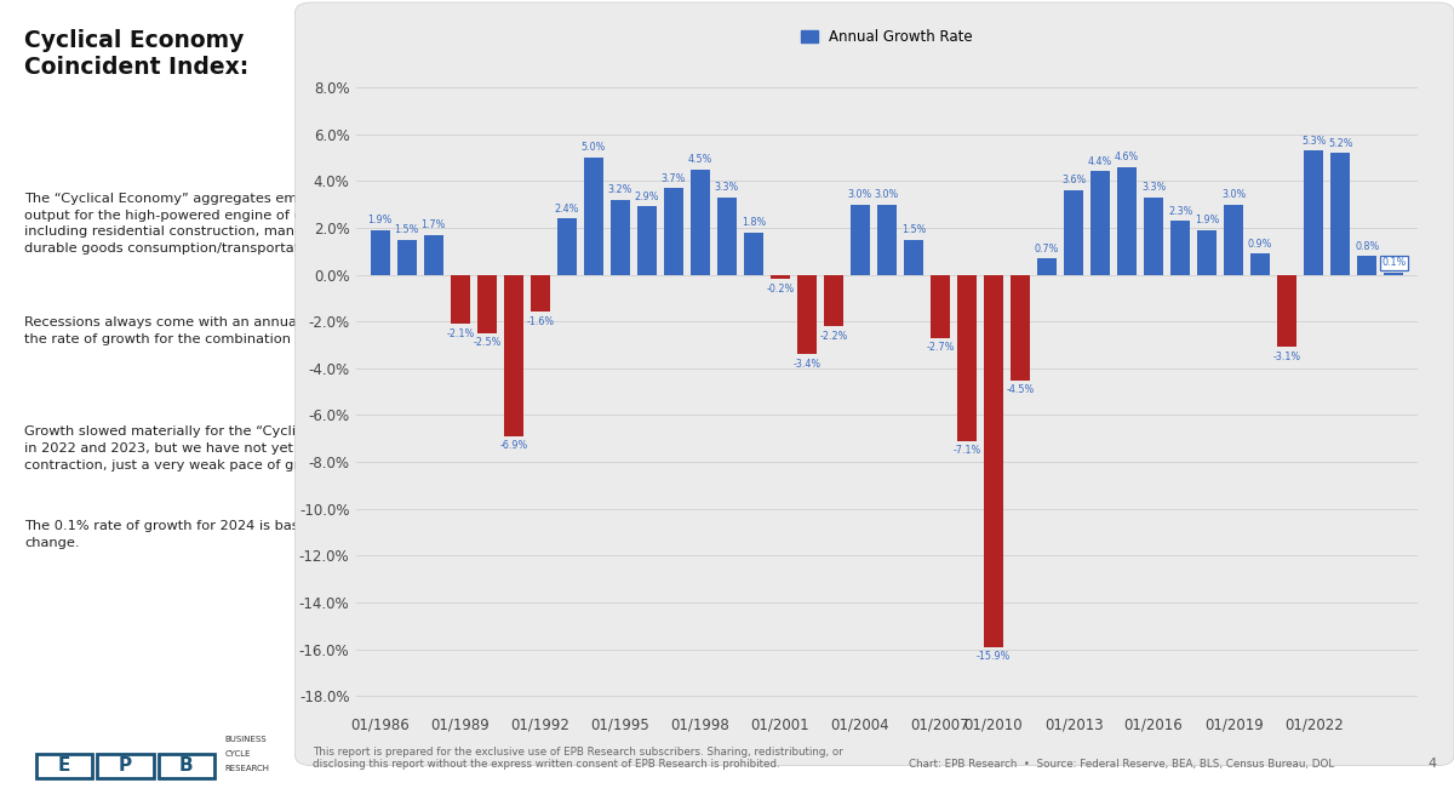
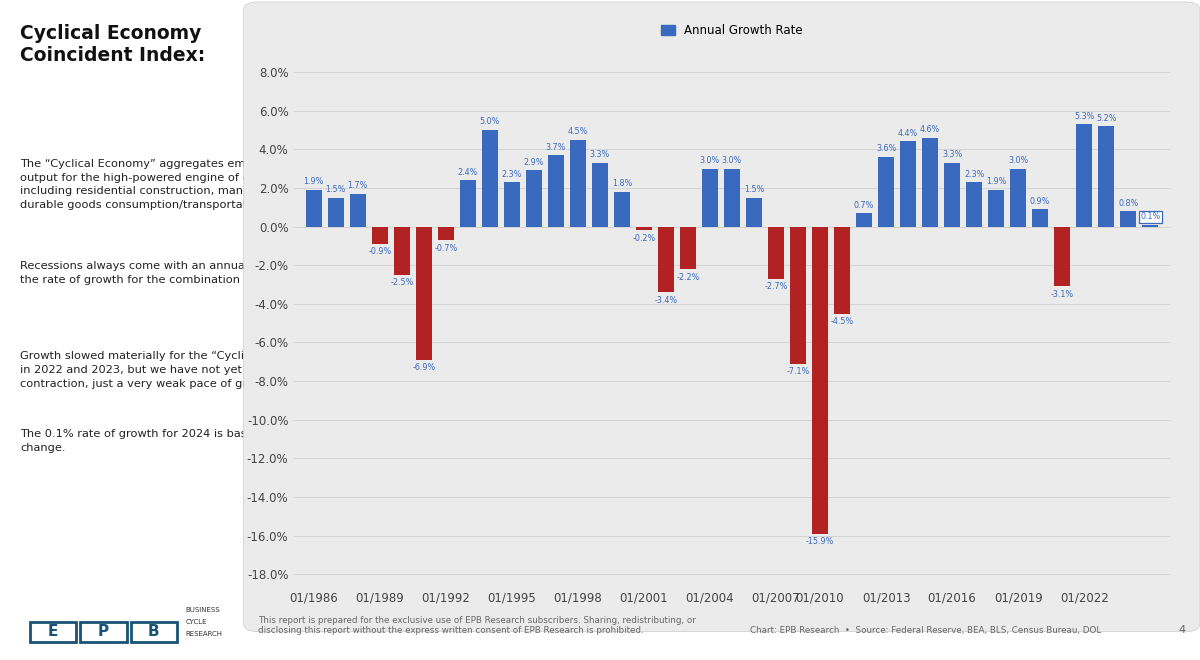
01/1989: -2.1% -> -0.9%
01/1992: -1.6% -> -0.7%
01/1995: 3.2% -> 2.3%
